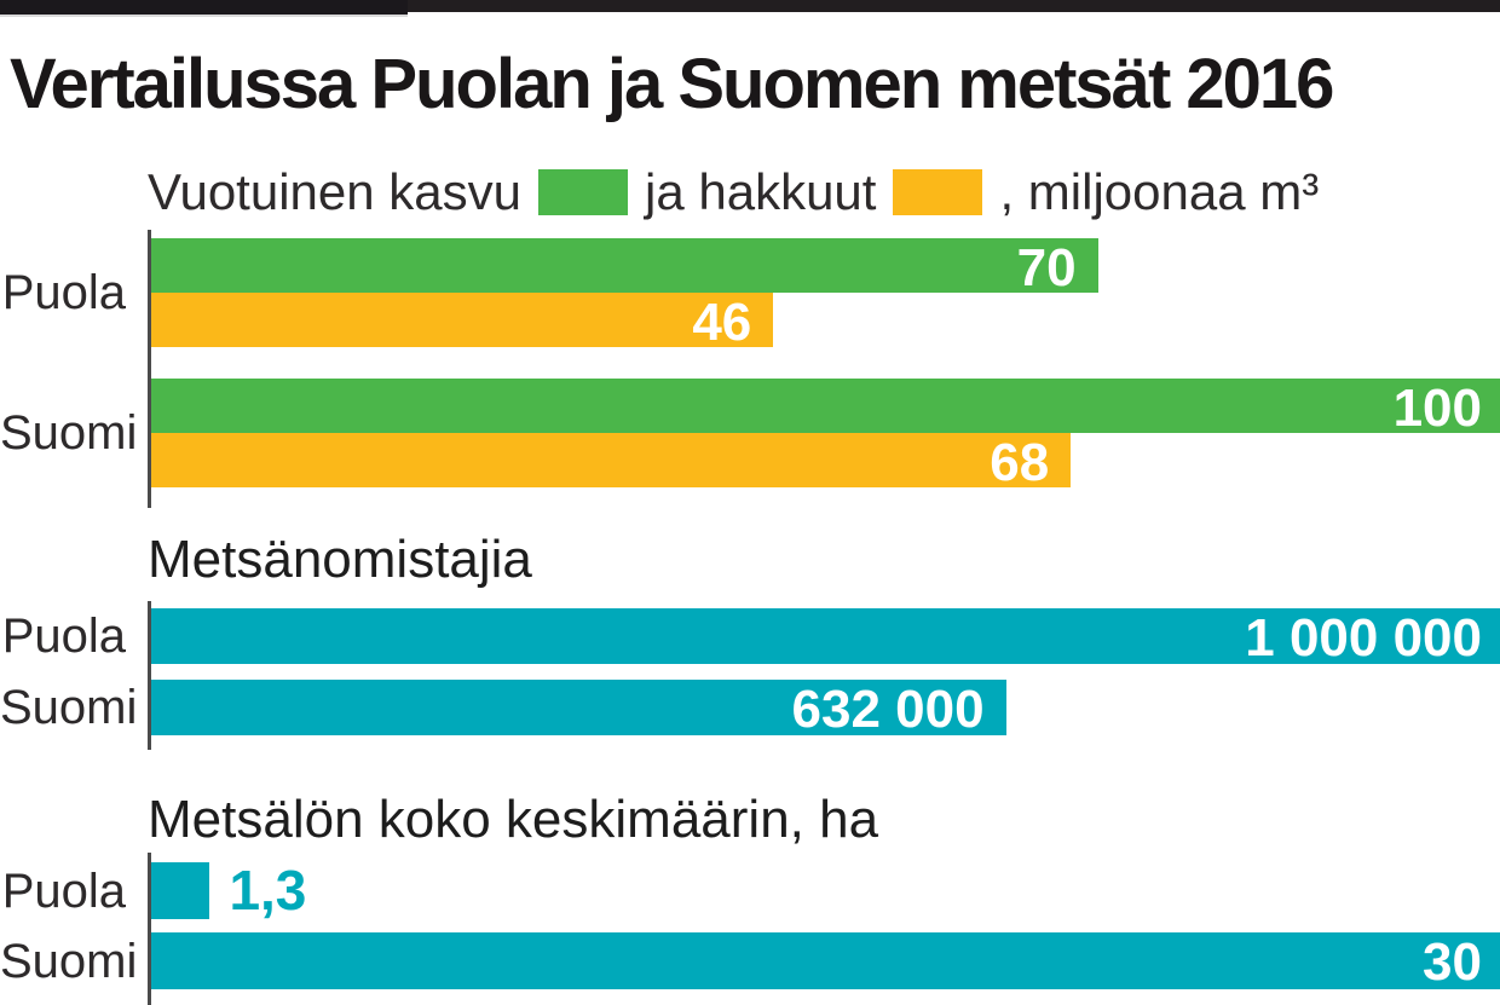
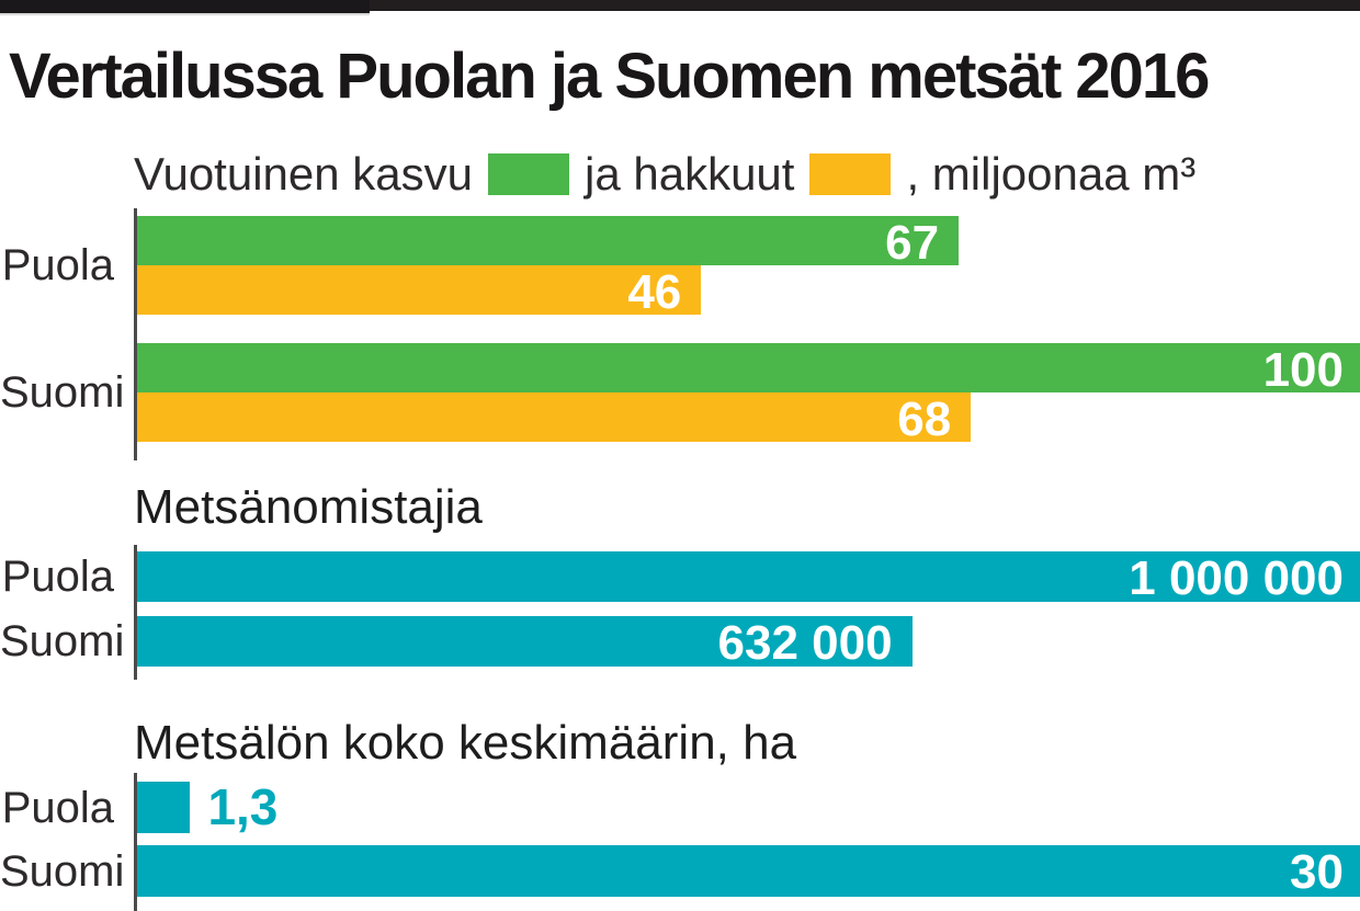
Vuotuinen kasvu ja hakkuut, miljoonaa m³/Vuotuinen kasvu/Puola: 70 -> 67
